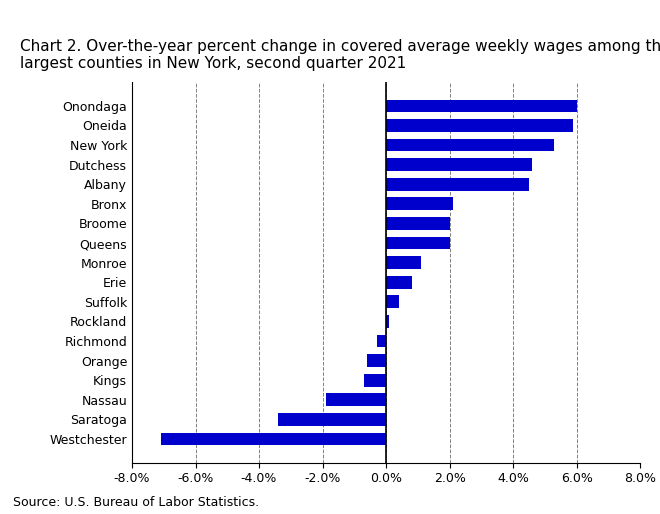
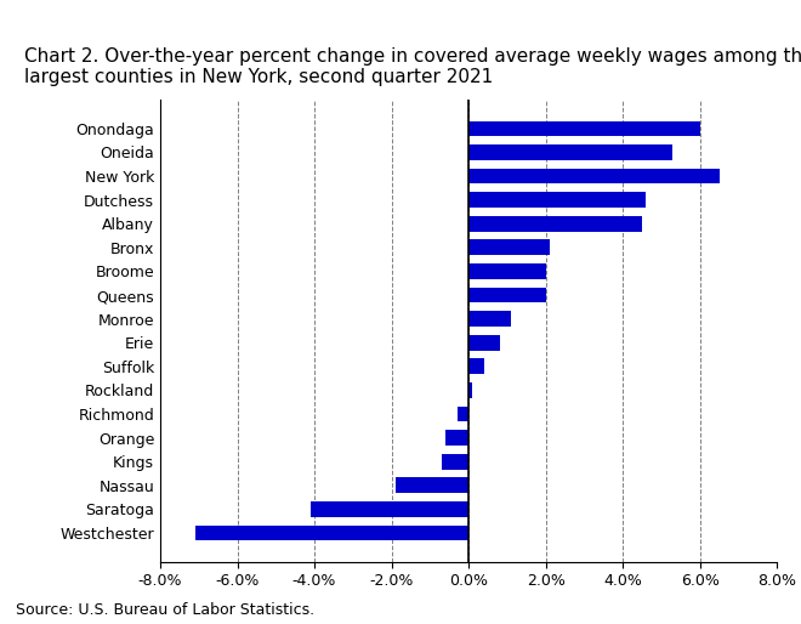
Oneida: 5.9% -> 5.3%
New York: 5.3% -> 6.5%
Saratoga: -3.4% -> -4.1%
